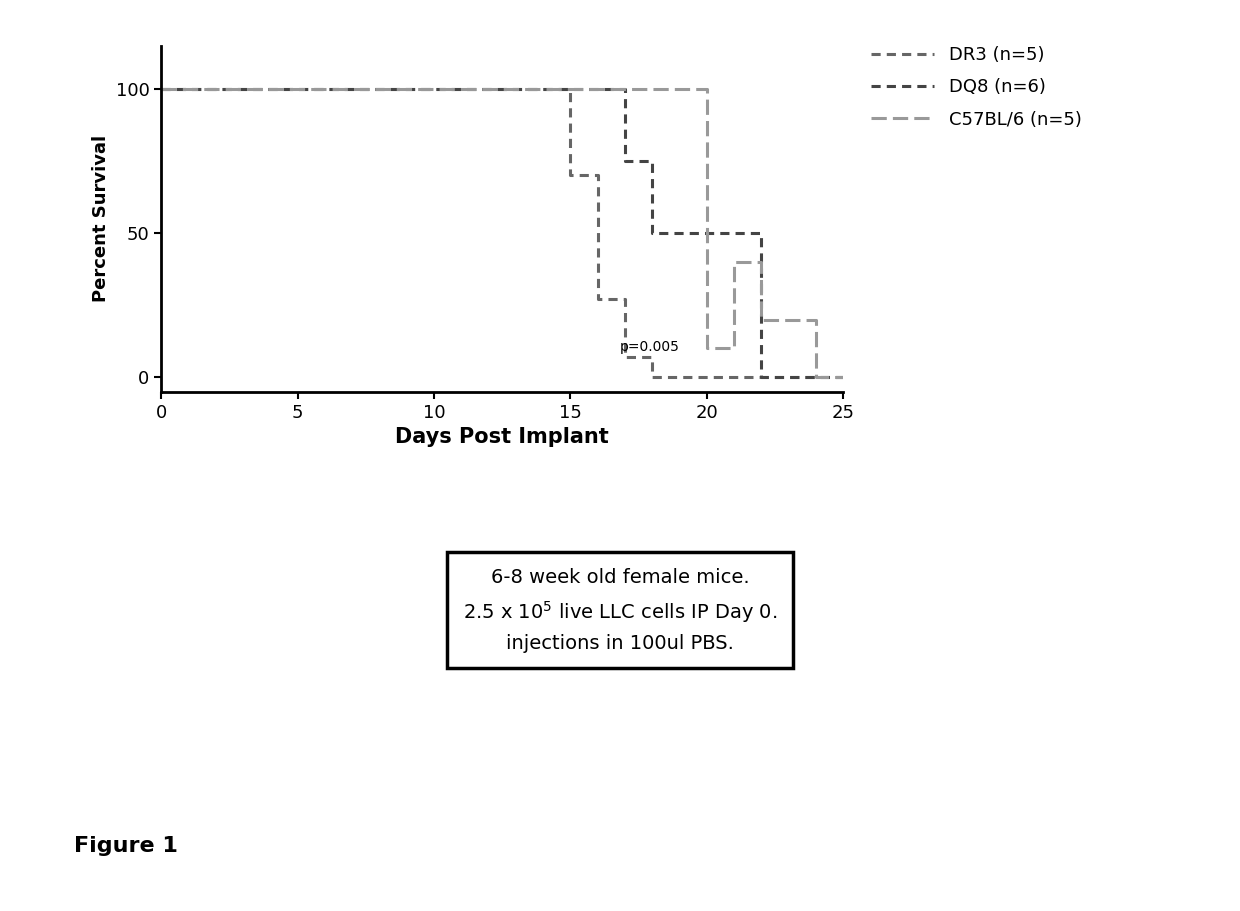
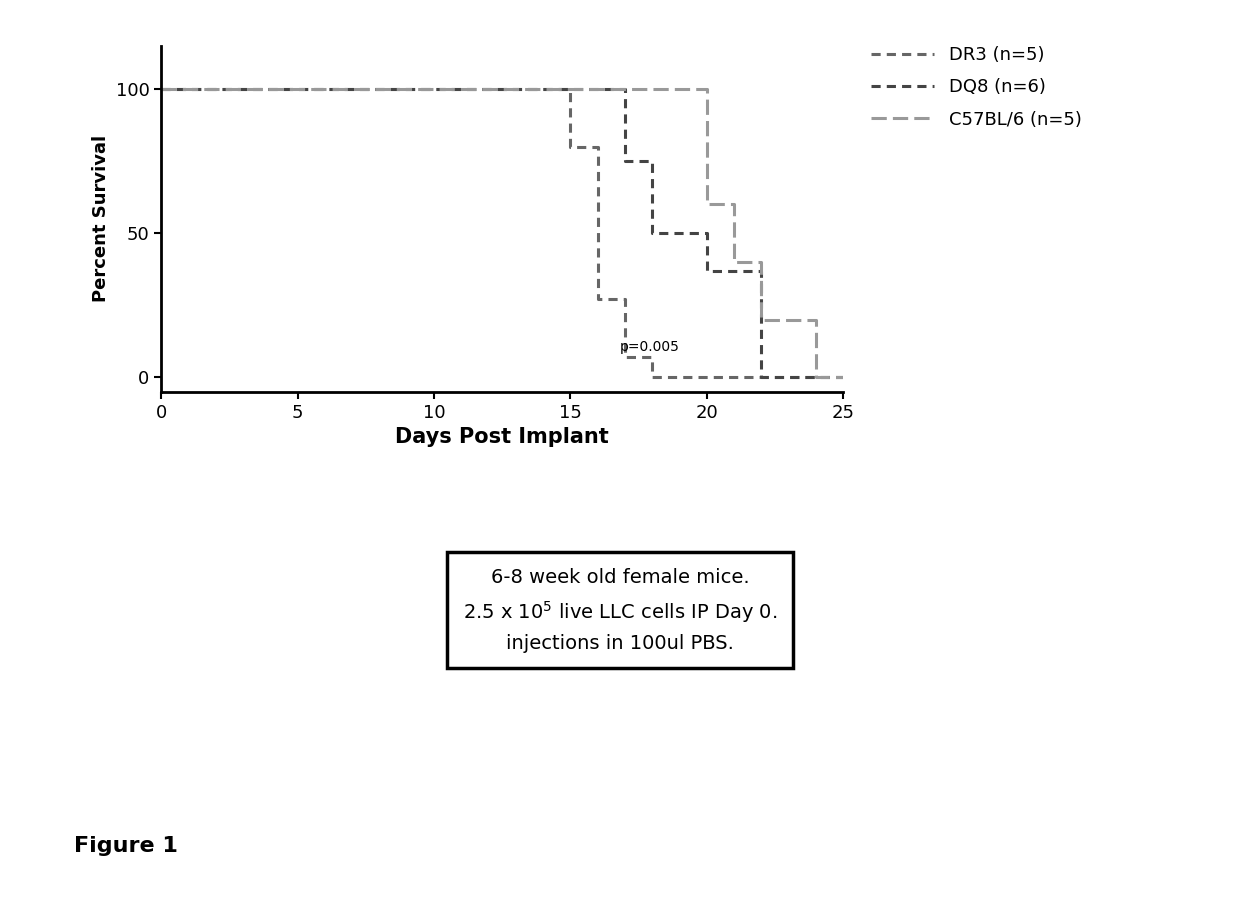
DR3 (n=5)/15: 70 -> 80
DQ8 (n=6)/20: 50 -> 37
C57BL/6 (n=5)/20: 10 -> 60
